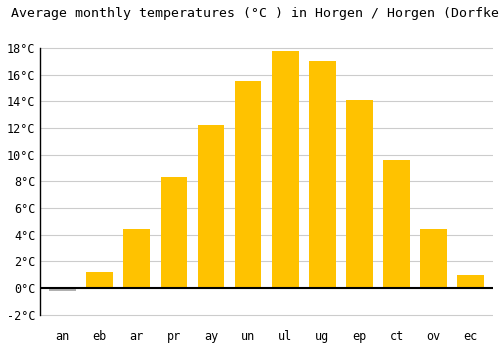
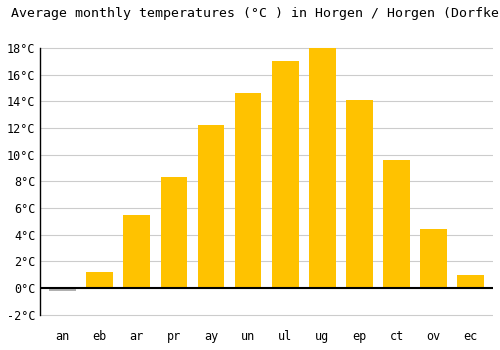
ar: 4.4°C -> 5.5°C
un: 15.5°C -> 14.6°C
ul: 17.8°C -> 17.0°C
ug: 17.0°C -> 18.0°C
